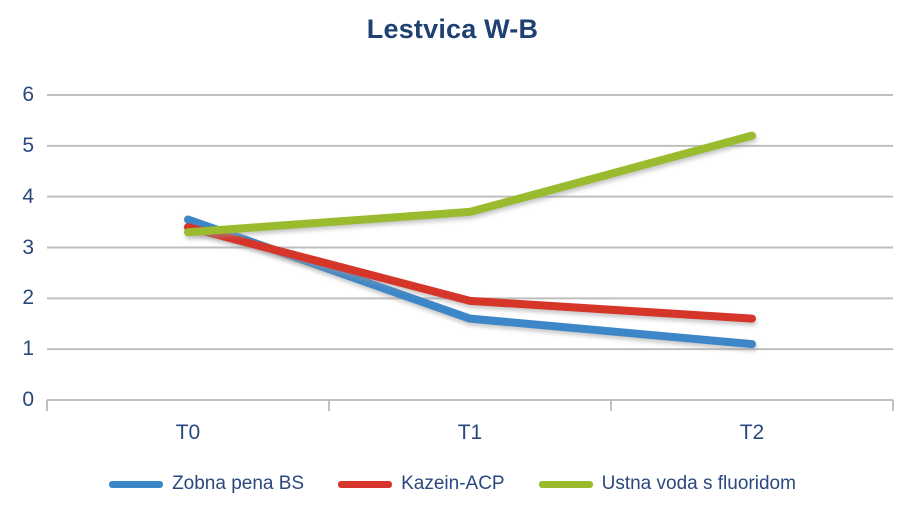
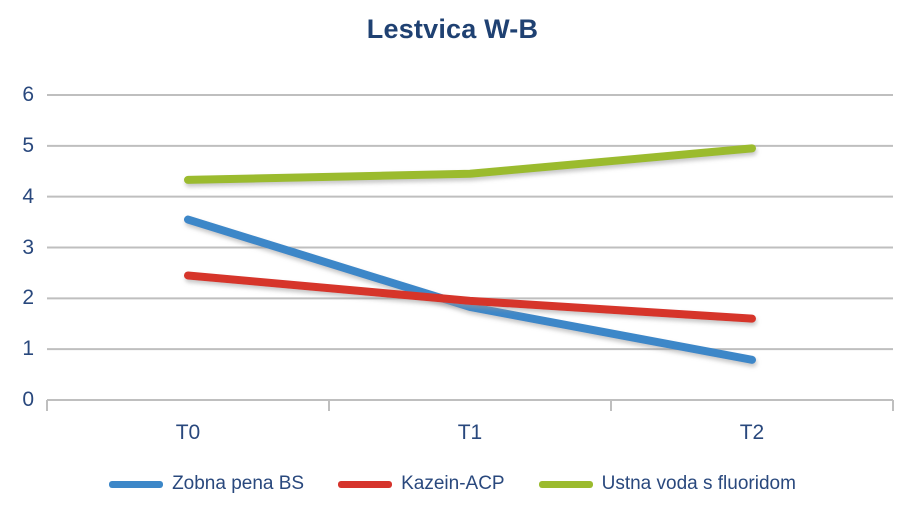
Kazein-ACP/T0: 3.4 -> 2.5
Ustna voda s fluoridom/T0: 3.3 -> 4.3
Zobna pena BS/T1: 1.6 -> 1.8
Ustna voda s fluoridom/T1: 3.7 -> 4.5
Zobna pena BS/T2: 1.1 -> 0.8
Ustna voda s fluoridom/T2: 5.2 -> 5.0
